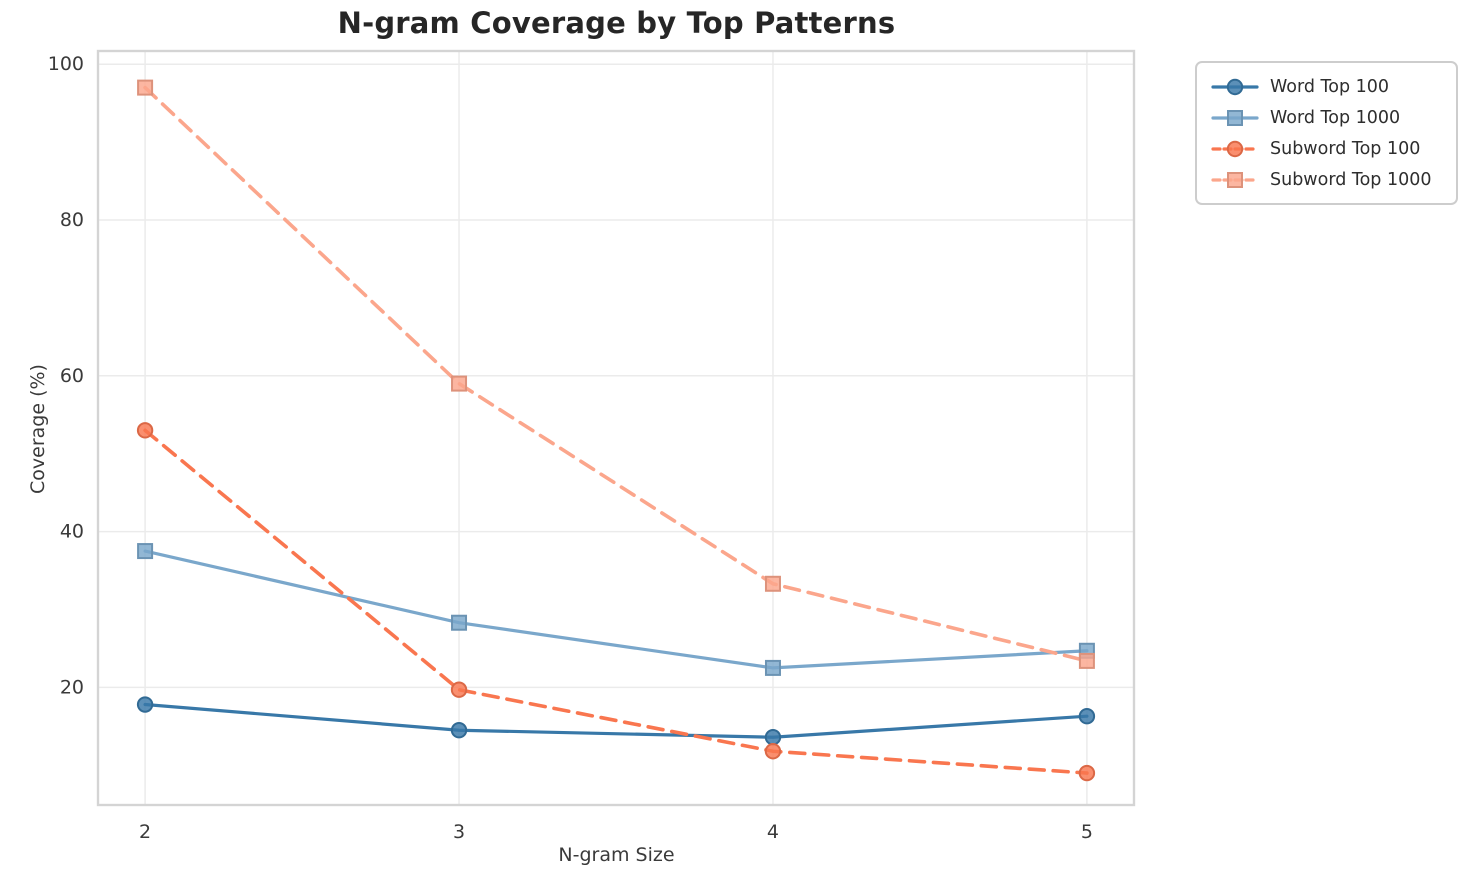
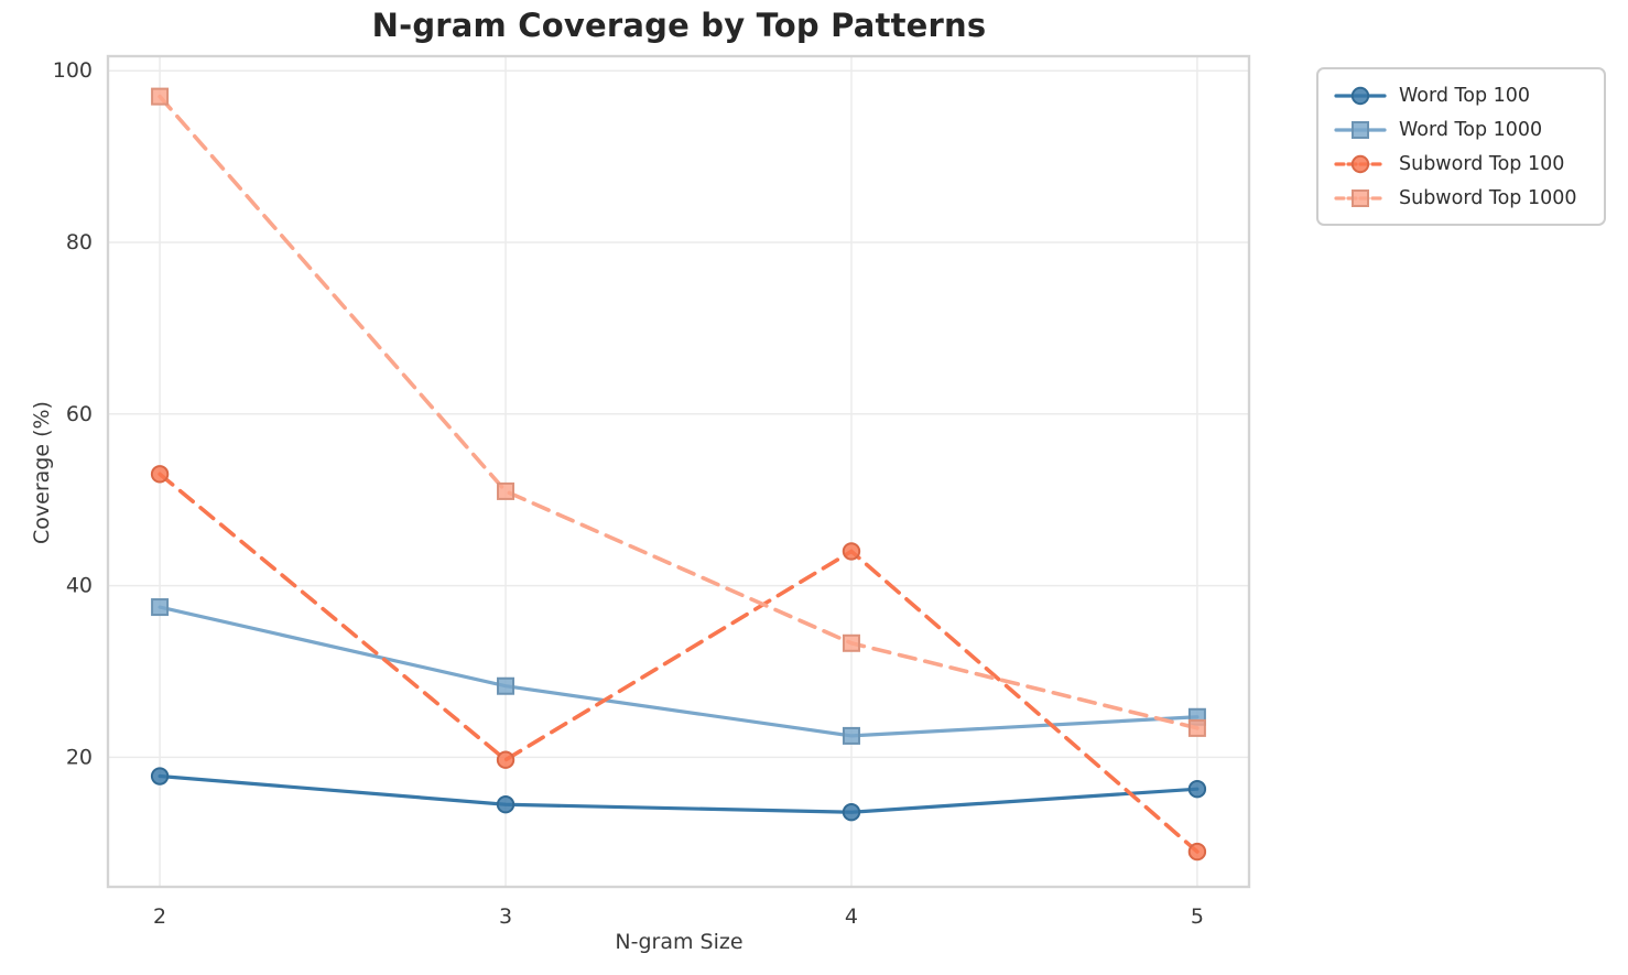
Subword Top 1000/3: 59 -> 51
Subword Top 100/4: 12 -> 44
